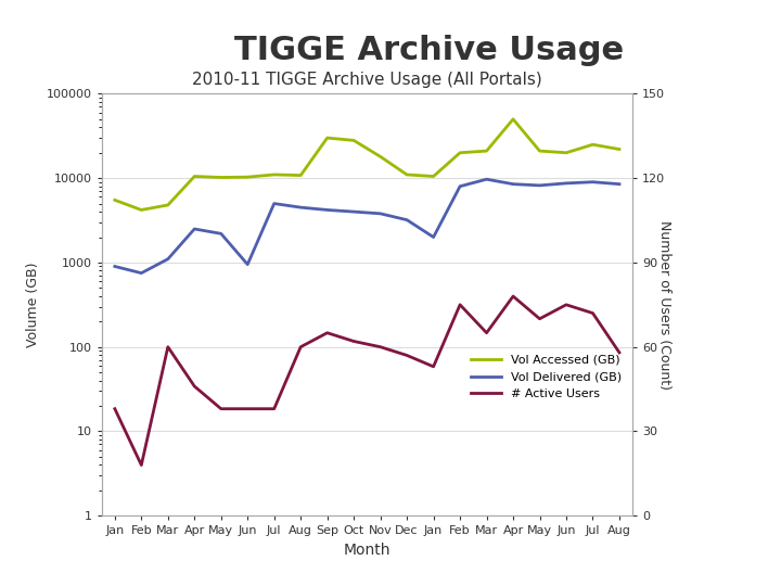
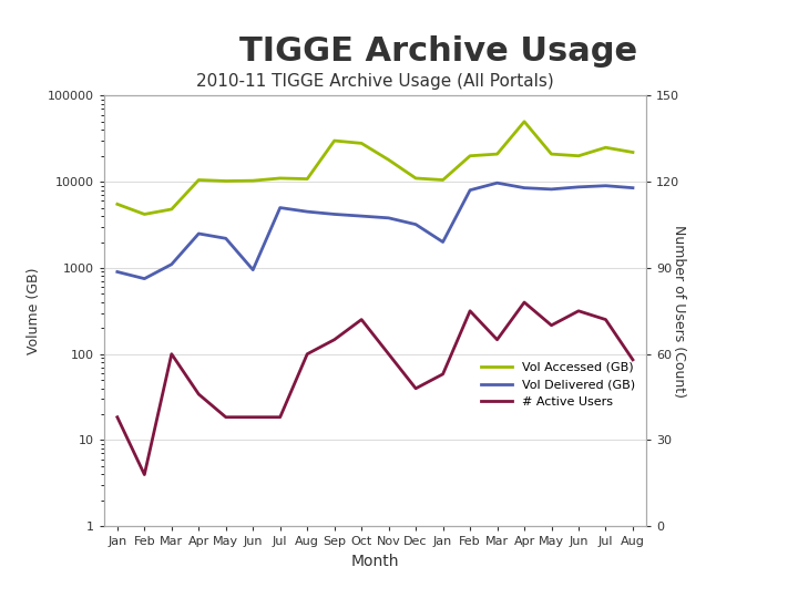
# Active Users/Oct: 62 -> 72
# Active Users/Dec: 57 -> 48
